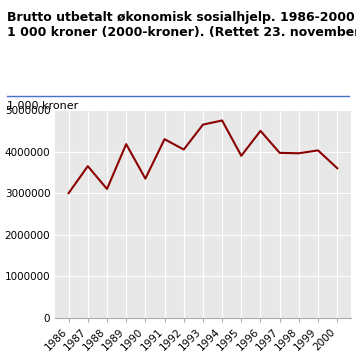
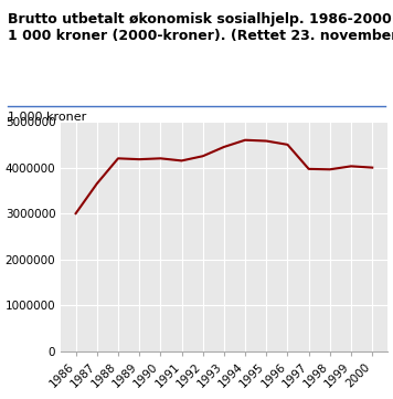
1988: 3100000 -> 4200000
1990: 3350000 -> 4200000
1991: 4300000 -> 4150000
1992: 4050000 -> 4250000
1993: 4650000 -> 4450000
1994: 4750000 -> 4600000
1995: 3900000 -> 4580000
2000: 3600000 -> 4000000
